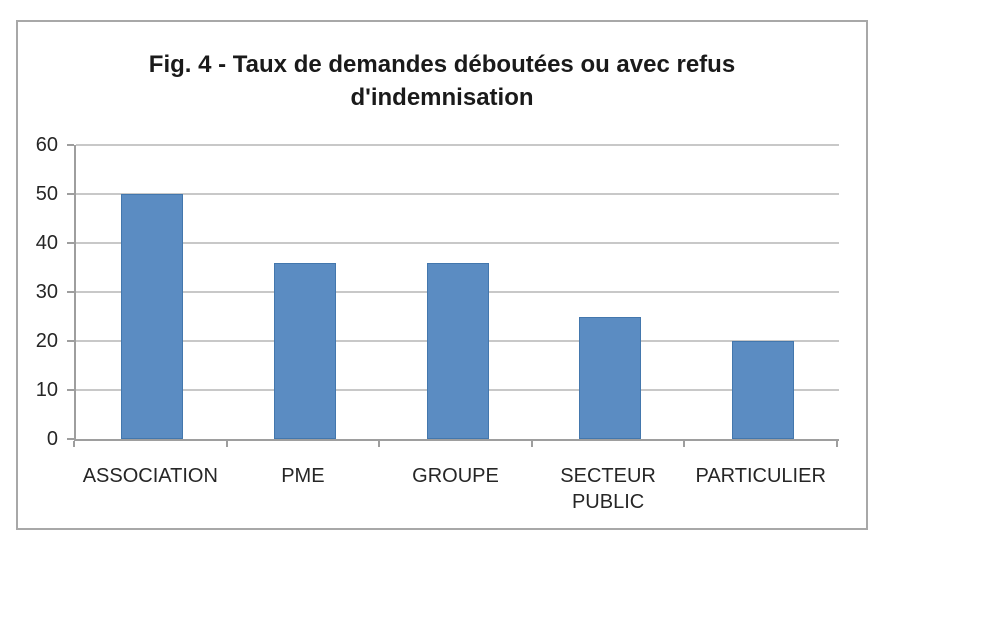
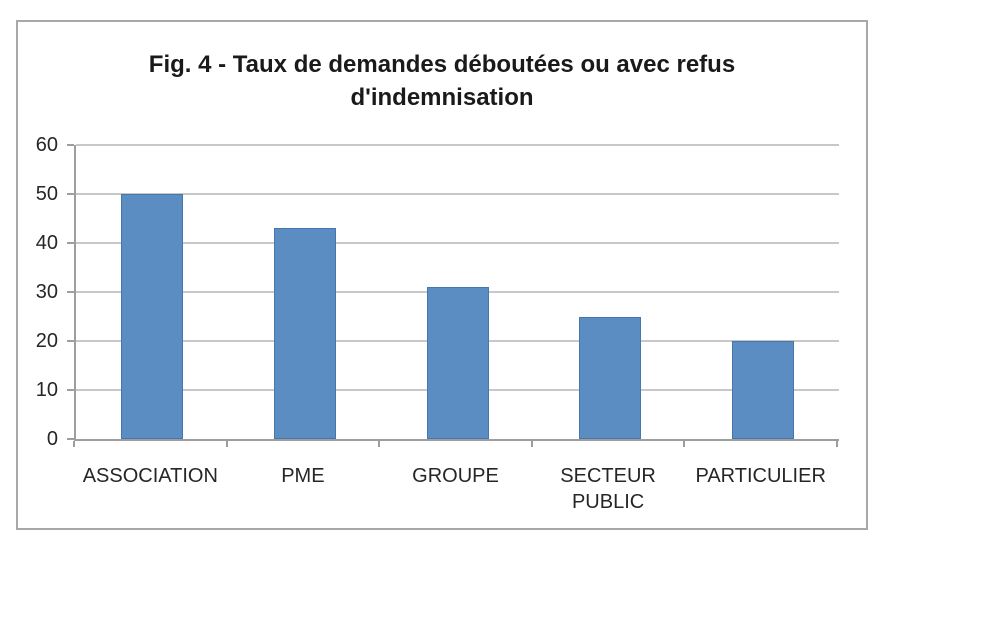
PME: 36 -> 43
GROUPE: 36 -> 31
